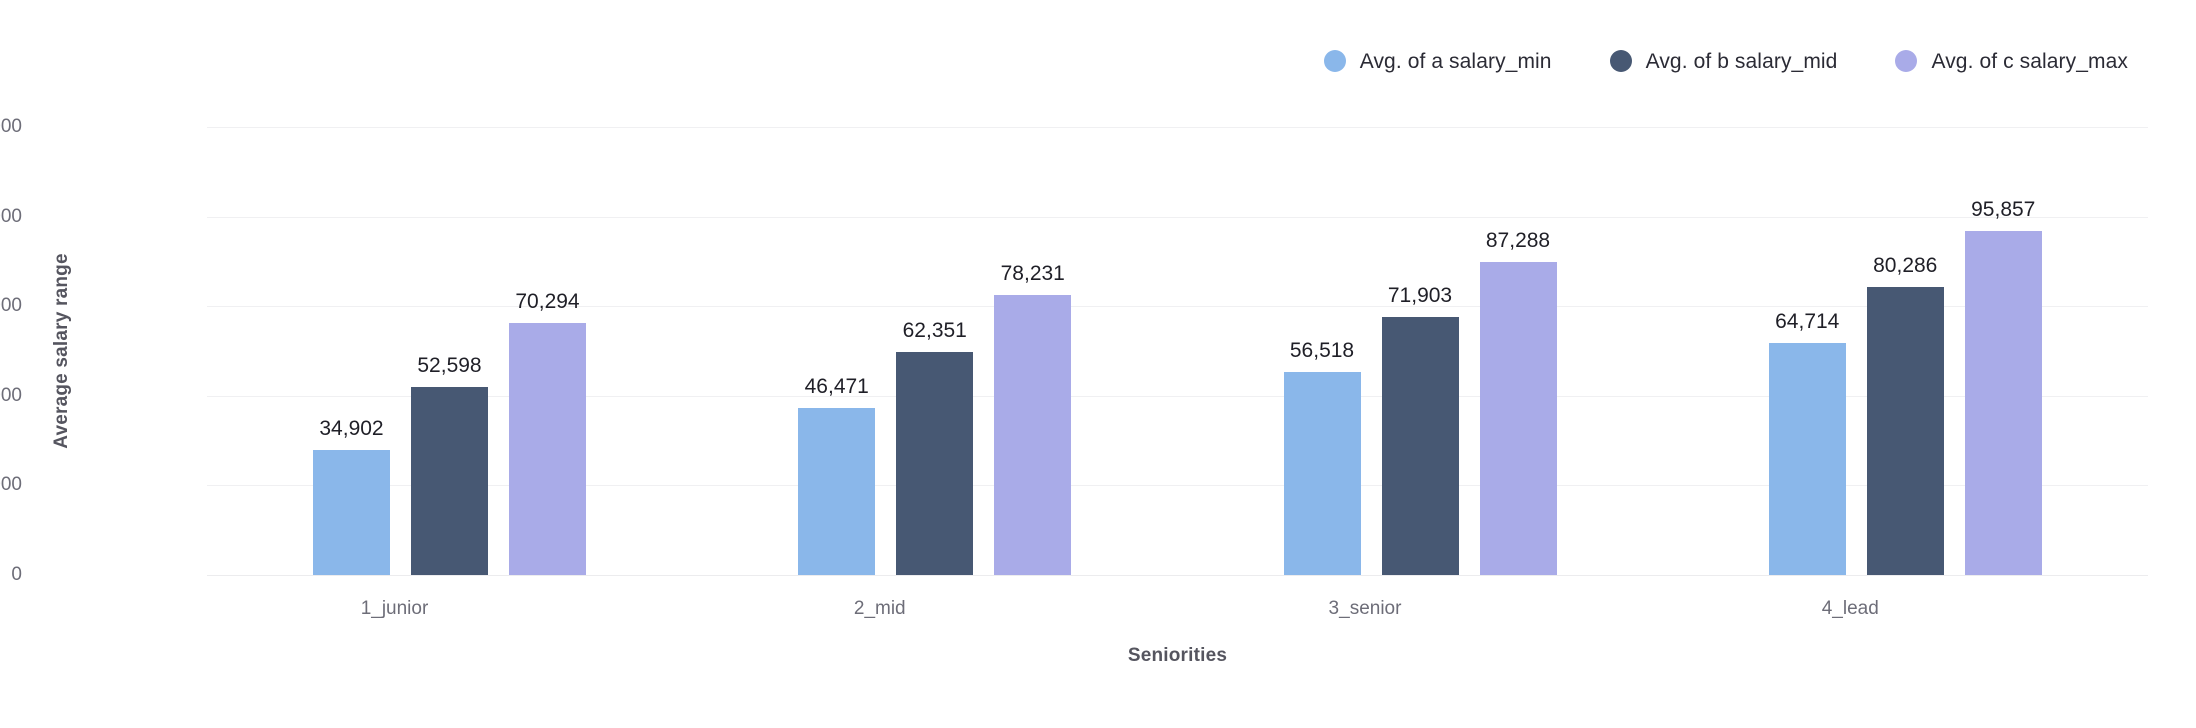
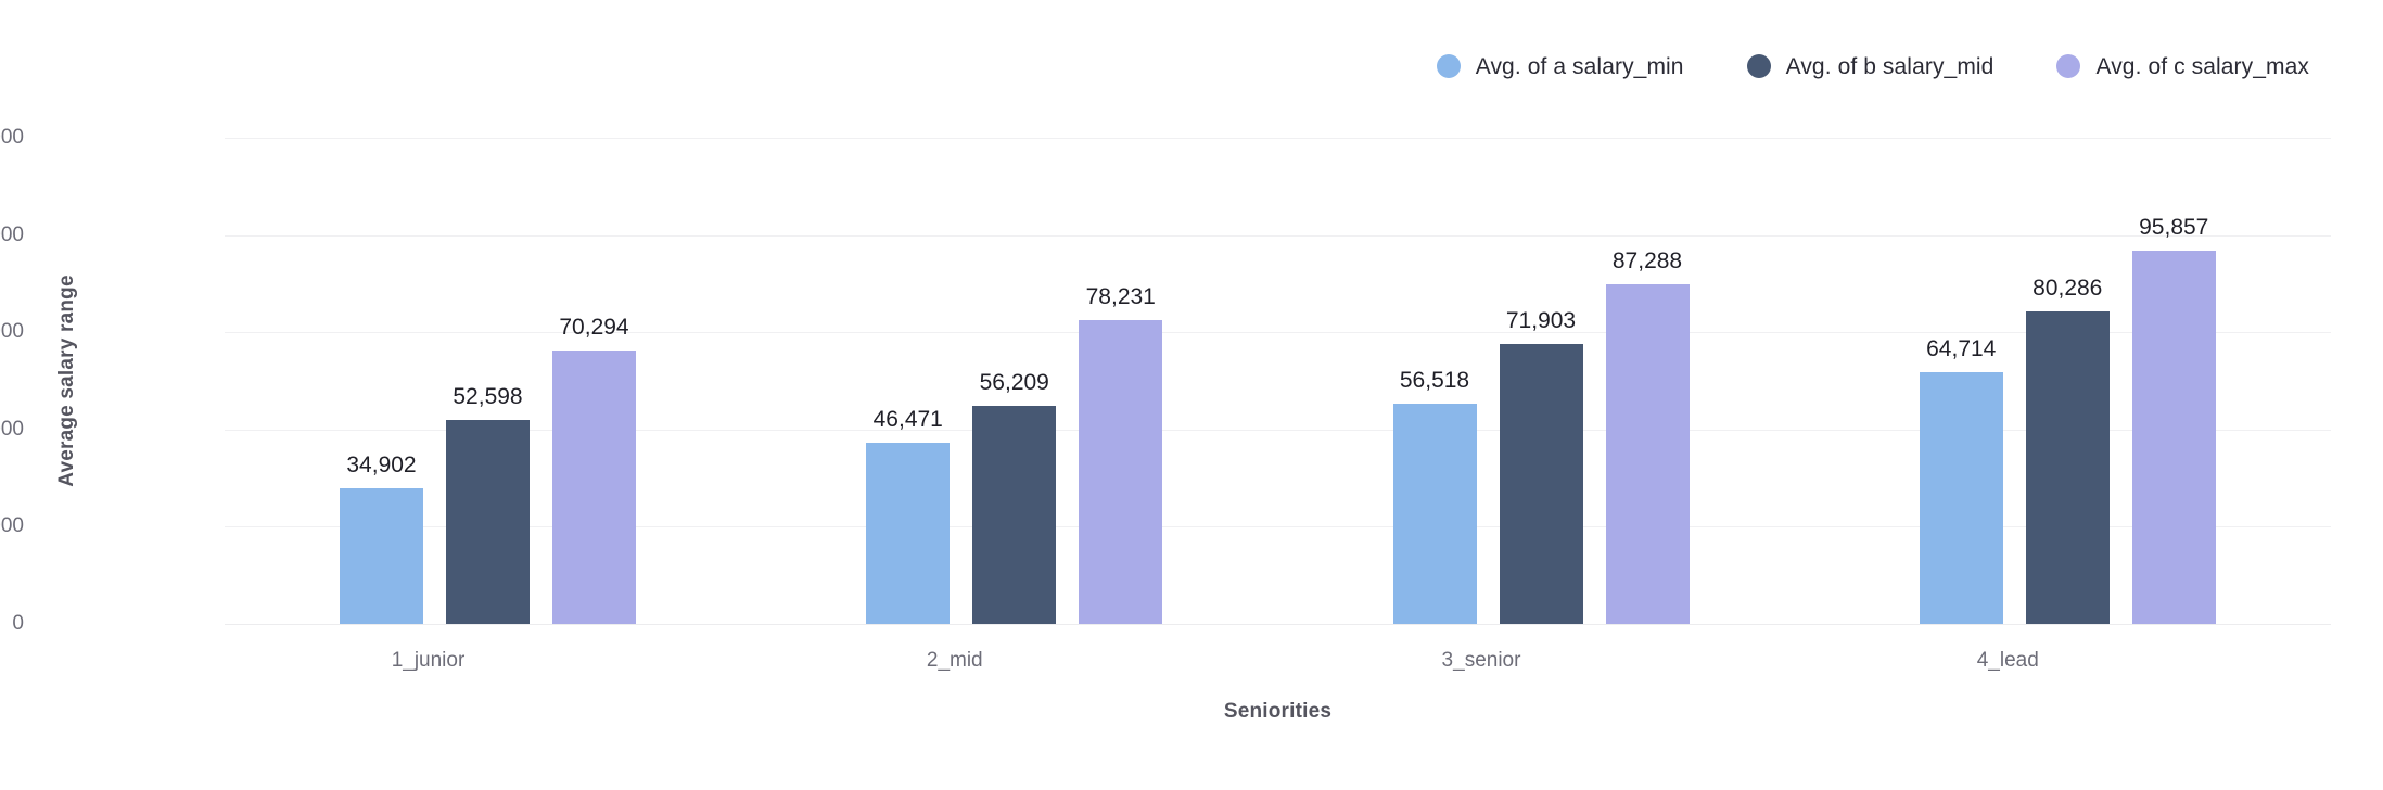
Avg. of b salary_mid/2_mid: 62,351 -> 56,209
